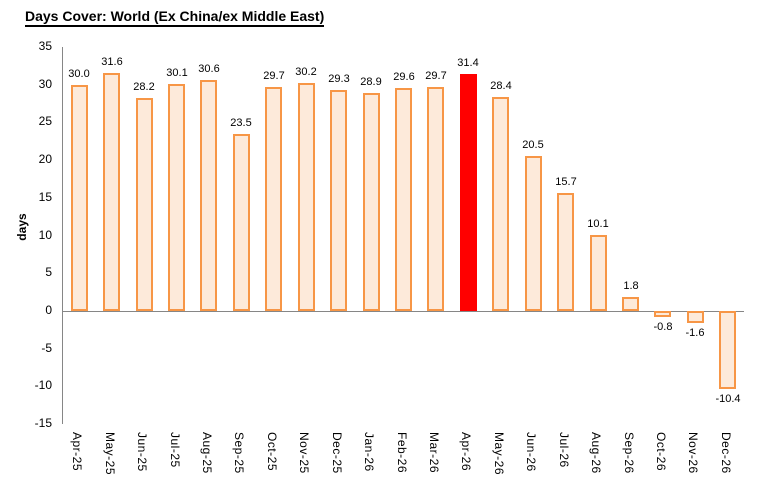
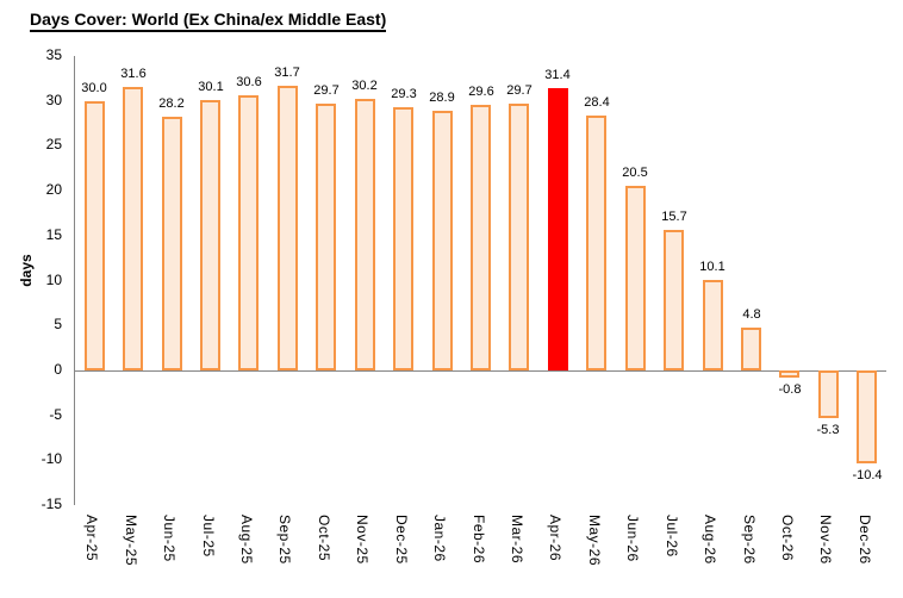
Sep-25: 23.5 -> 31.7
Sep-26: 1.8 -> 4.8
Nov-26: -1.6 -> -5.3
